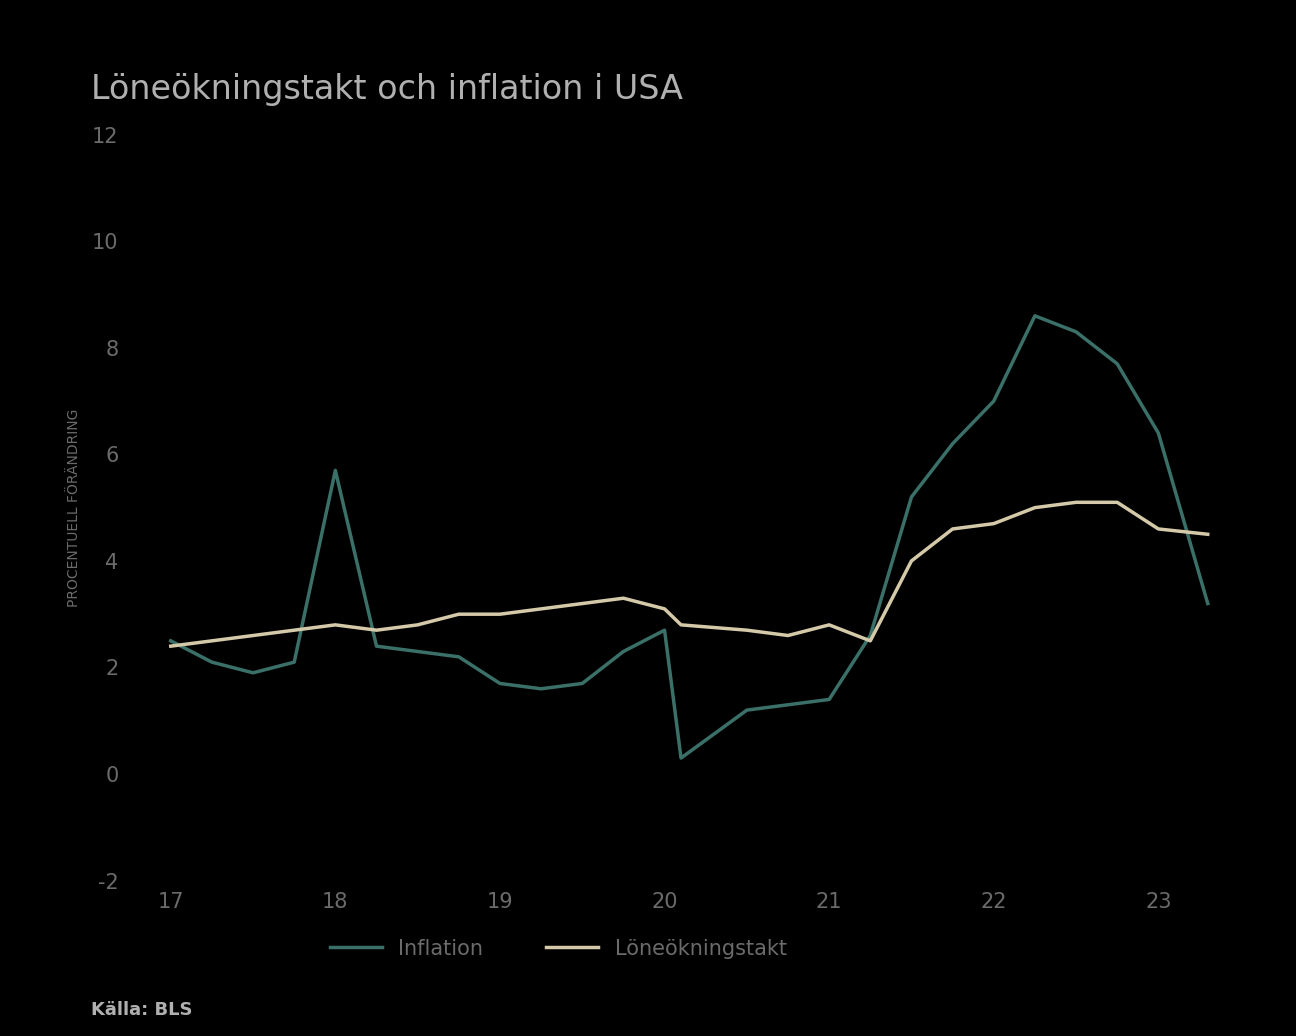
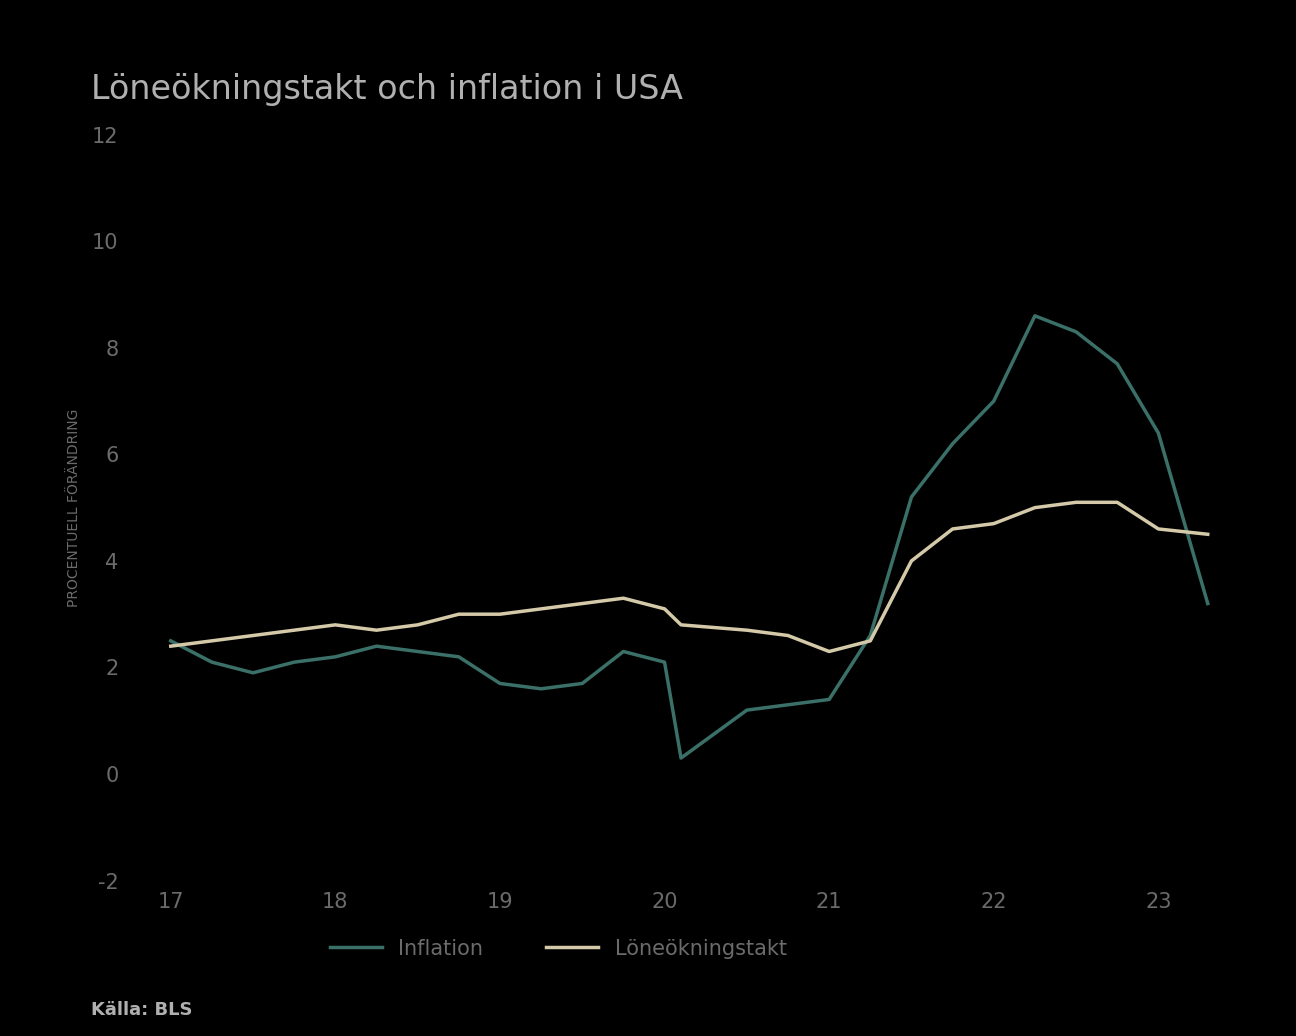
Inflation/18: 5.7 -> 2.2
Inflation/20: 2.7 -> 2.1
Löneökningstakt/21: 2.8 -> 2.3
